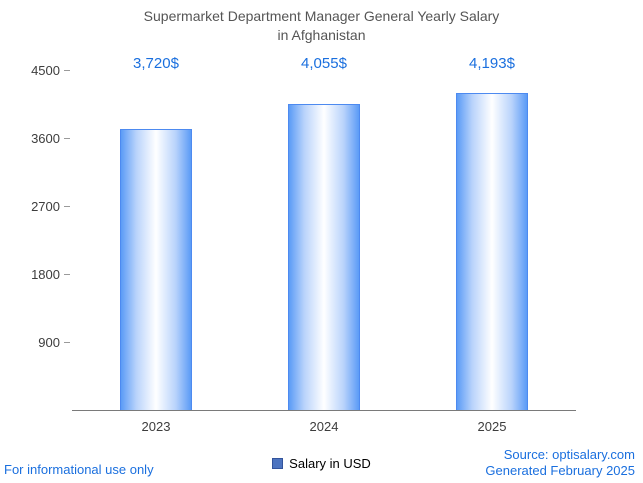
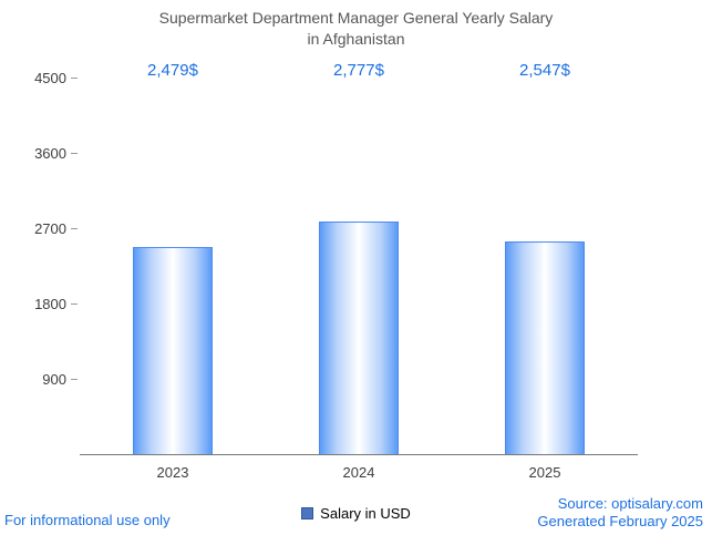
2023: 3,720 -> 2,479
2024: 4,055 -> 2,777
2025: 4,193 -> 2,547
